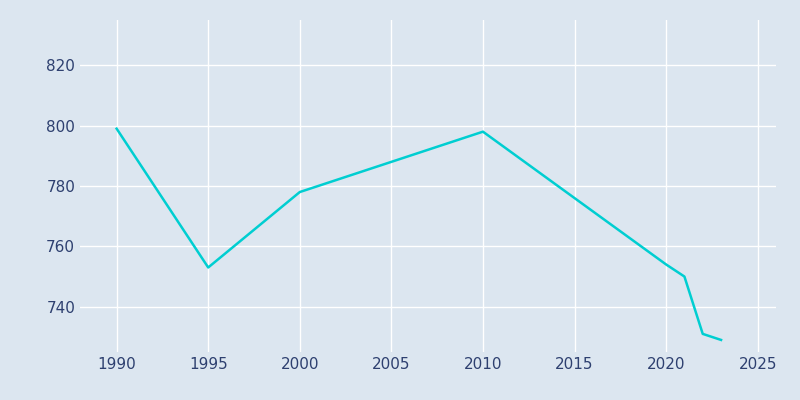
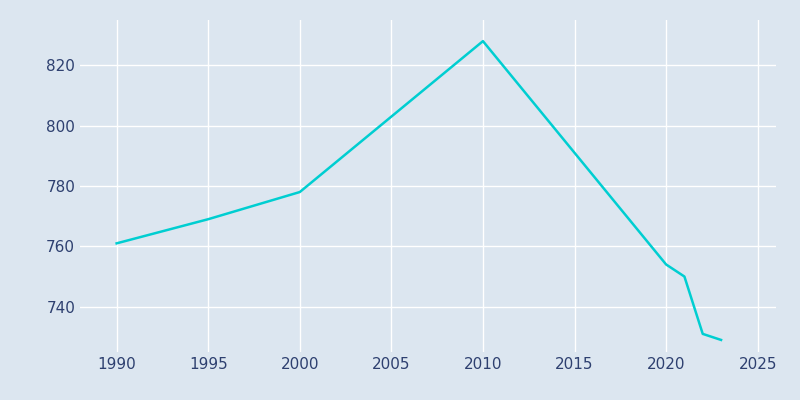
1990: 799 -> 761
1995: 753 -> 769
2010: 798 -> 828
